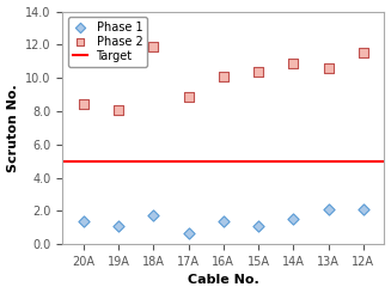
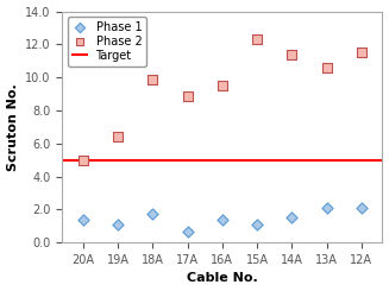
Phase 2/20A: 8.4 -> 5.0
Phase 2/19A: 8.1 -> 6.4
Phase 2/18A: 11.9 -> 9.9
Phase 2/16A: 10.1 -> 9.5
Phase 2/15A: 10.4 -> 12.3
Phase 2/14A: 10.9 -> 11.4
